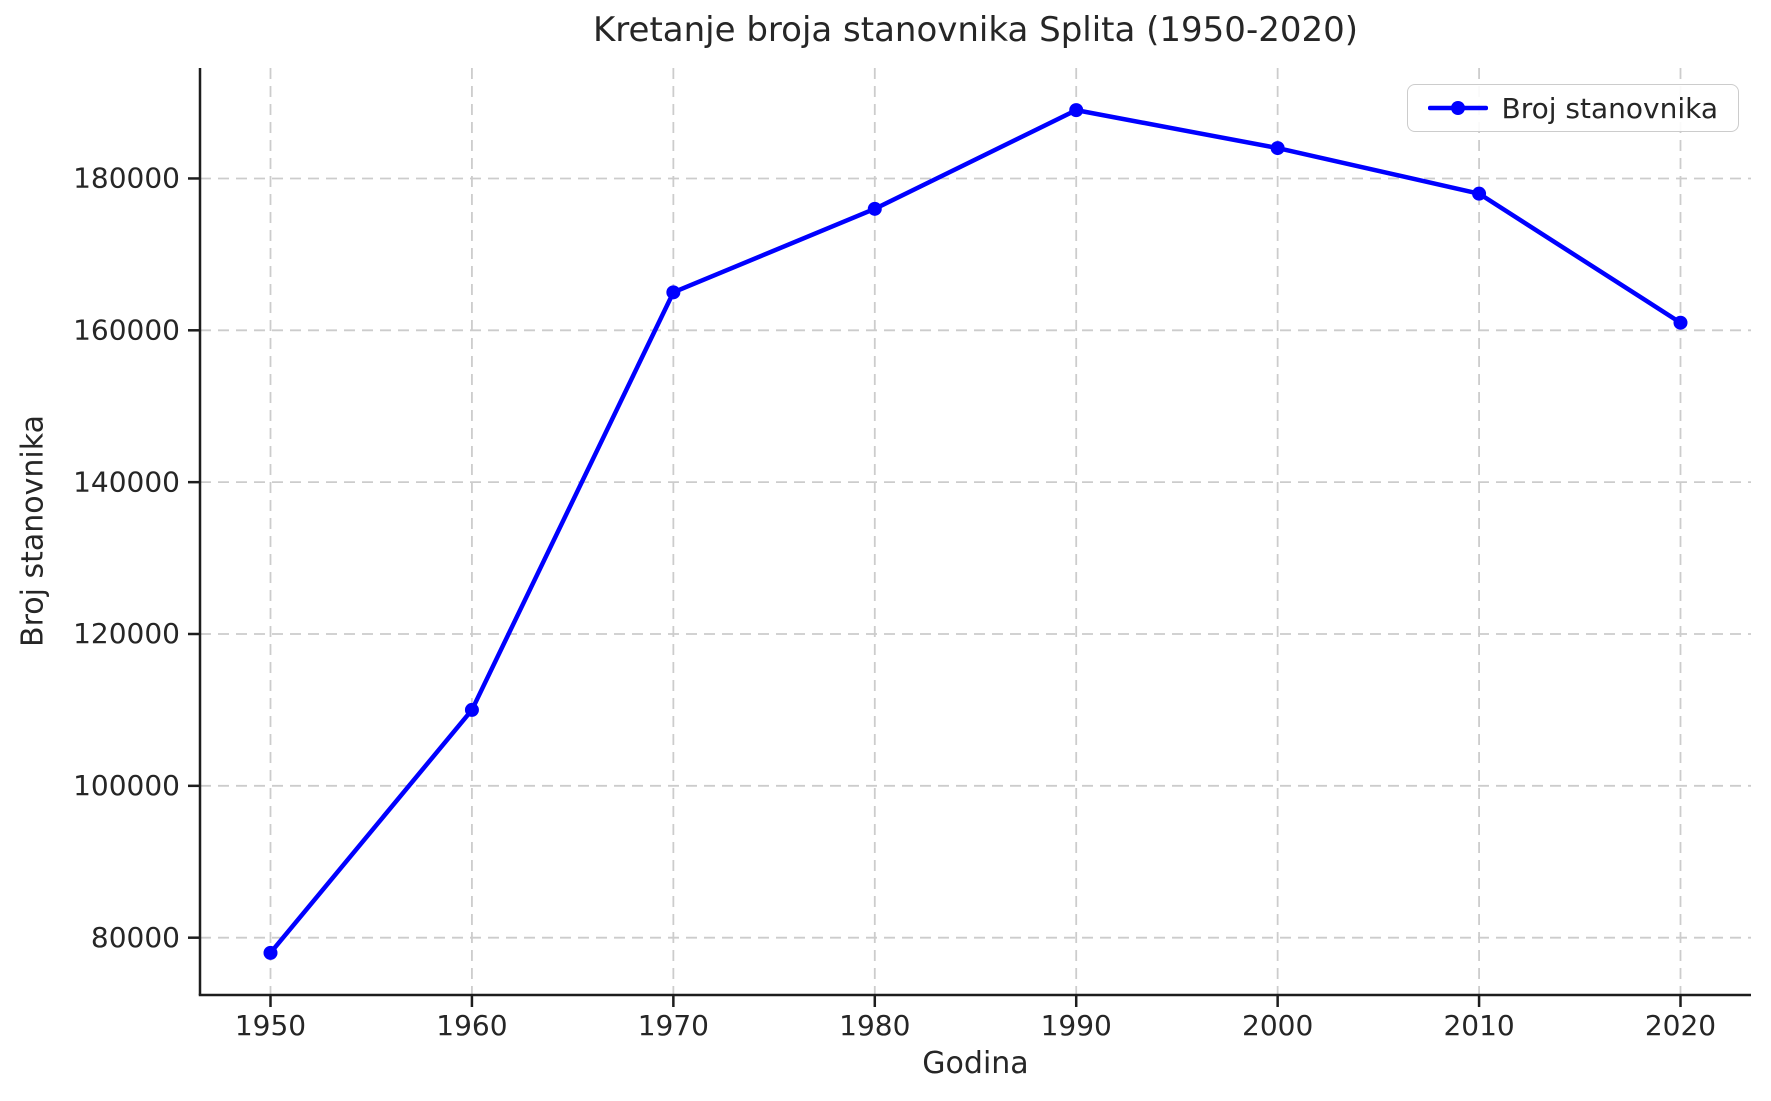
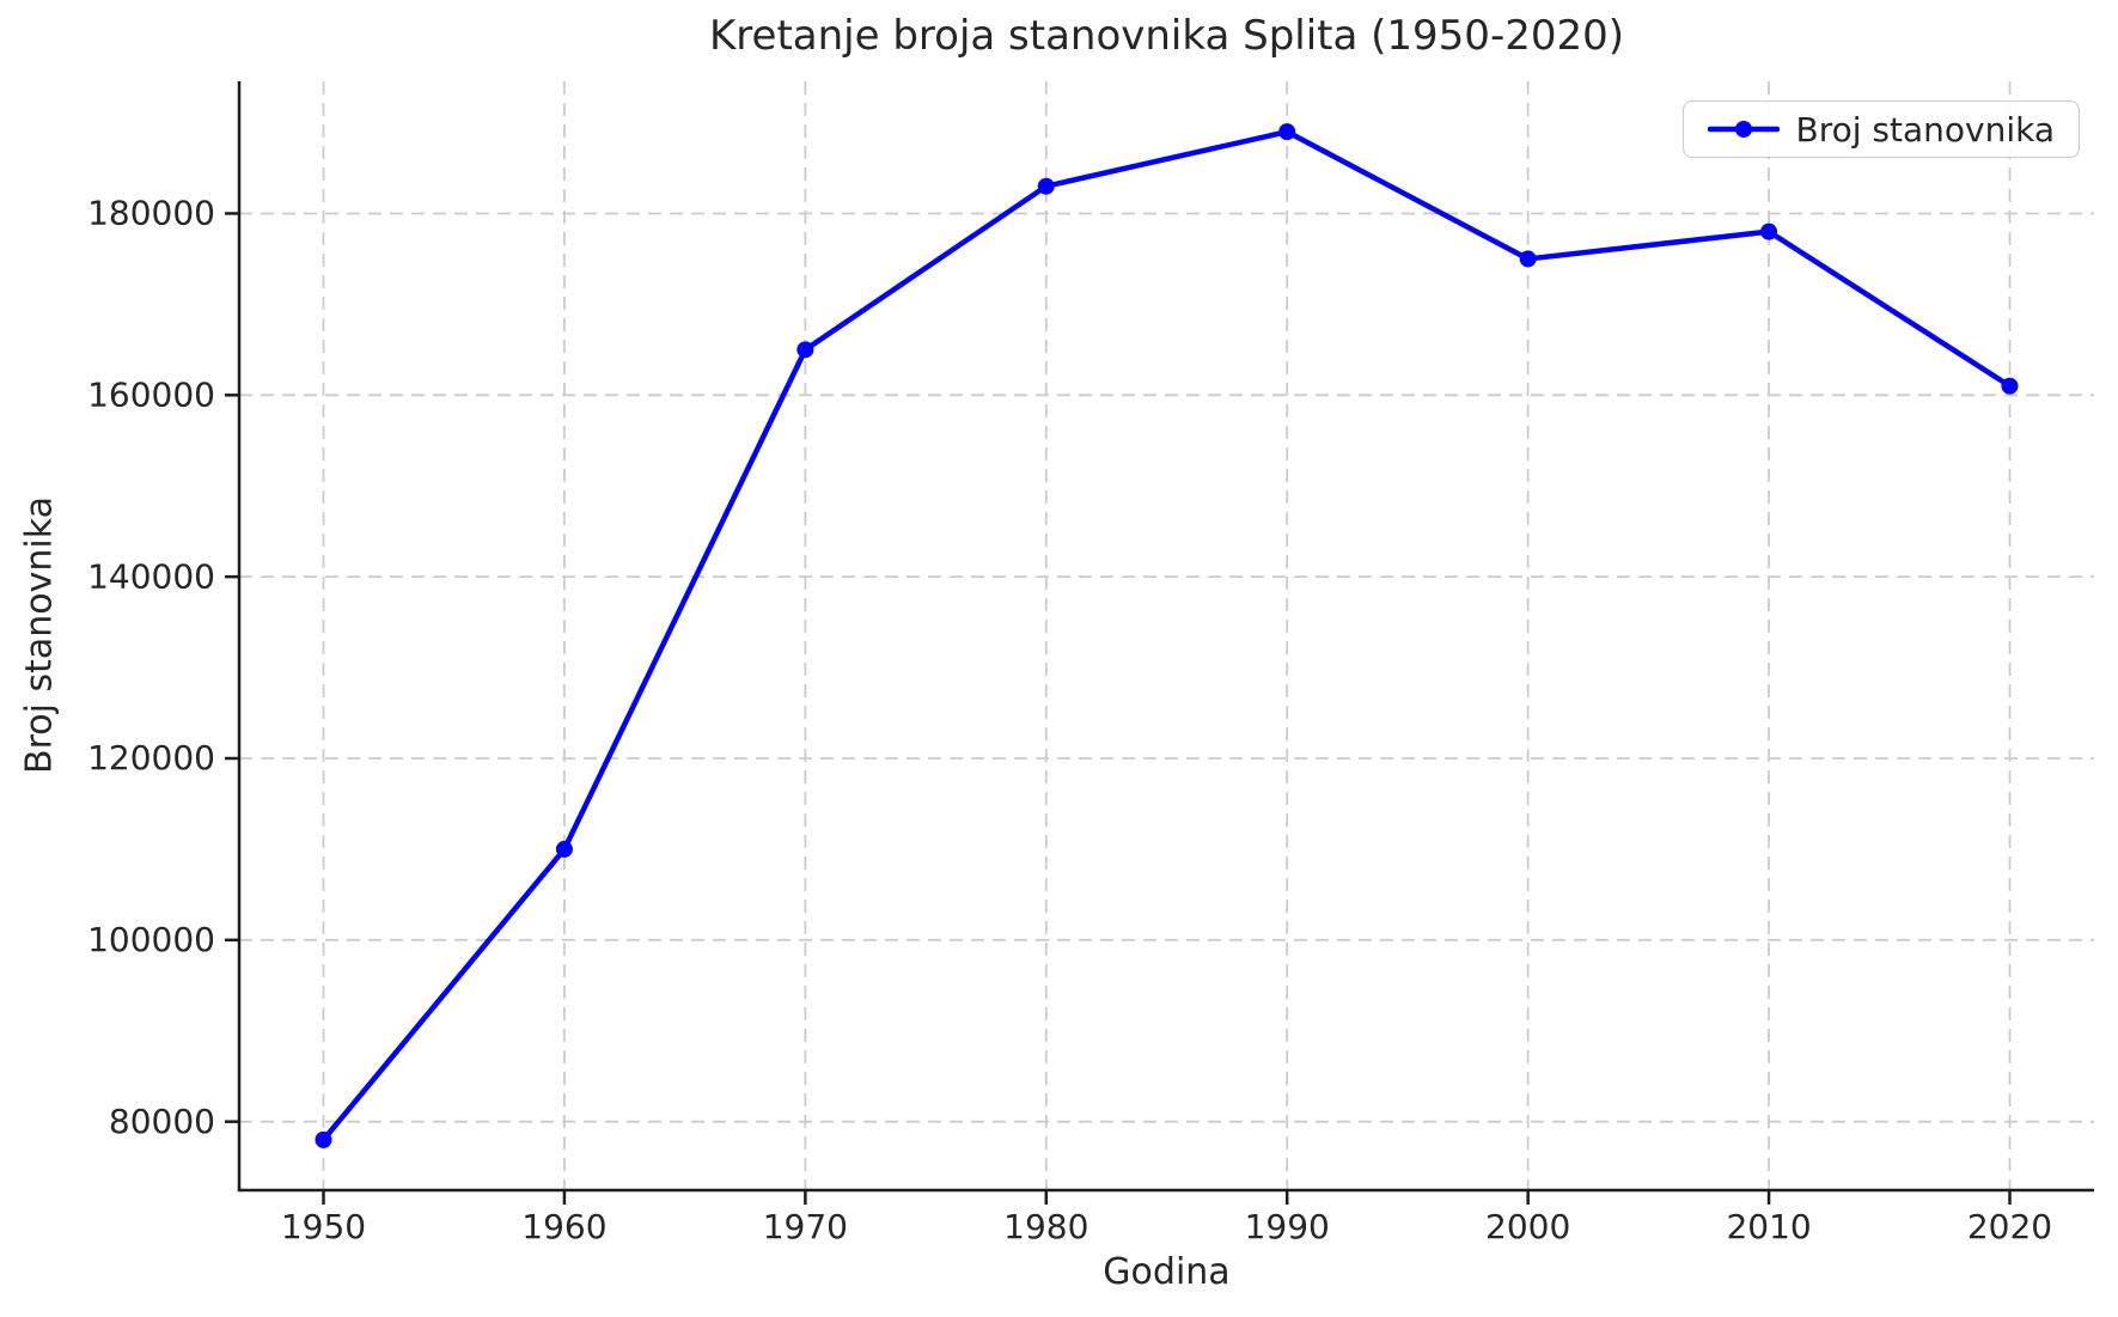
1980: 176000 -> 183000
2000: 184000 -> 175000
